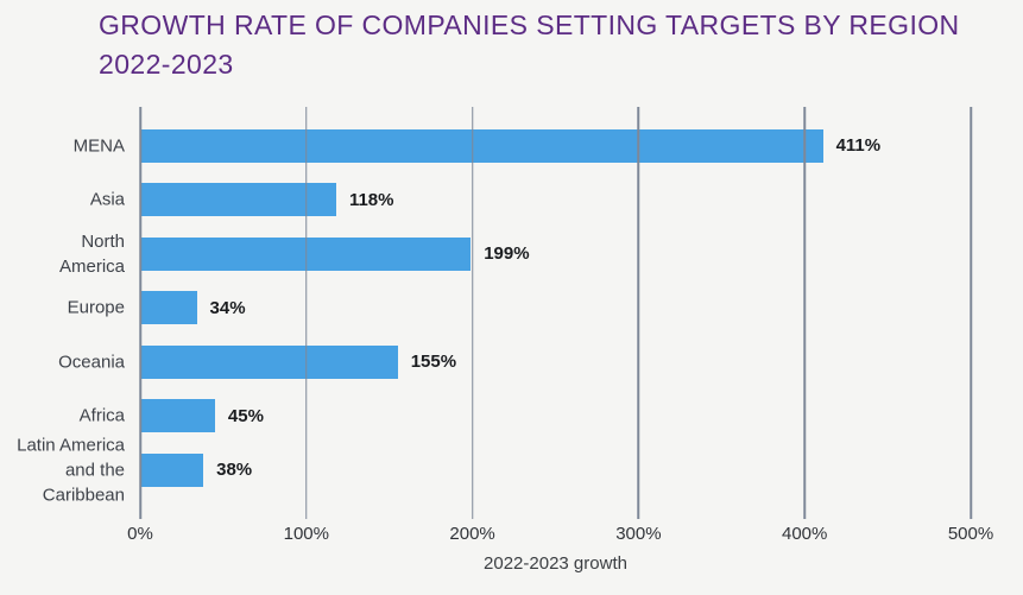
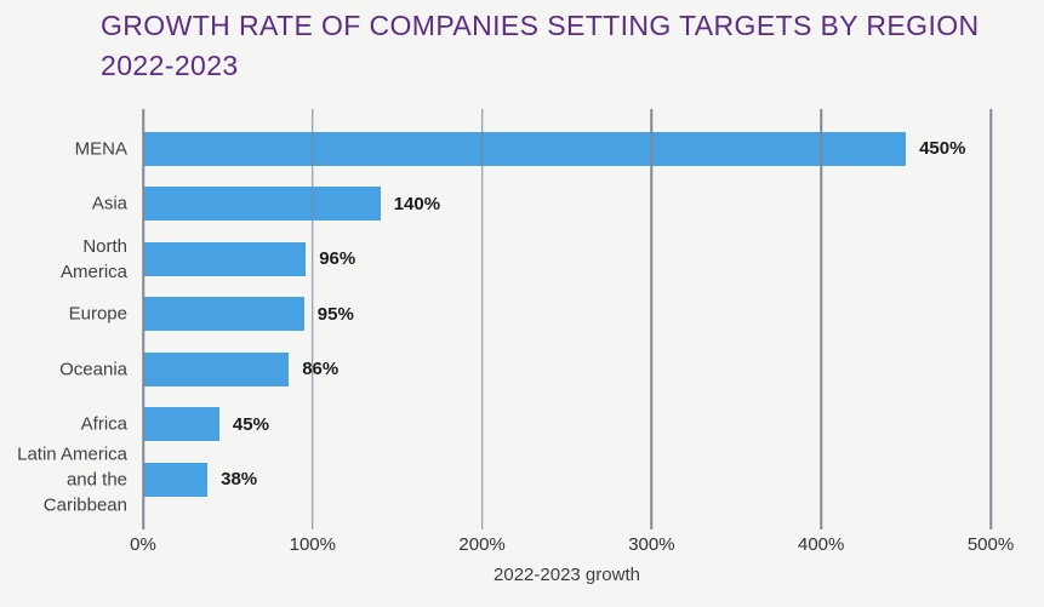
MENA: 411% -> 450%
Asia: 118% -> 140%
North America: 199% -> 96%
Europe: 34% -> 95%
Oceania: 155% -> 86%
